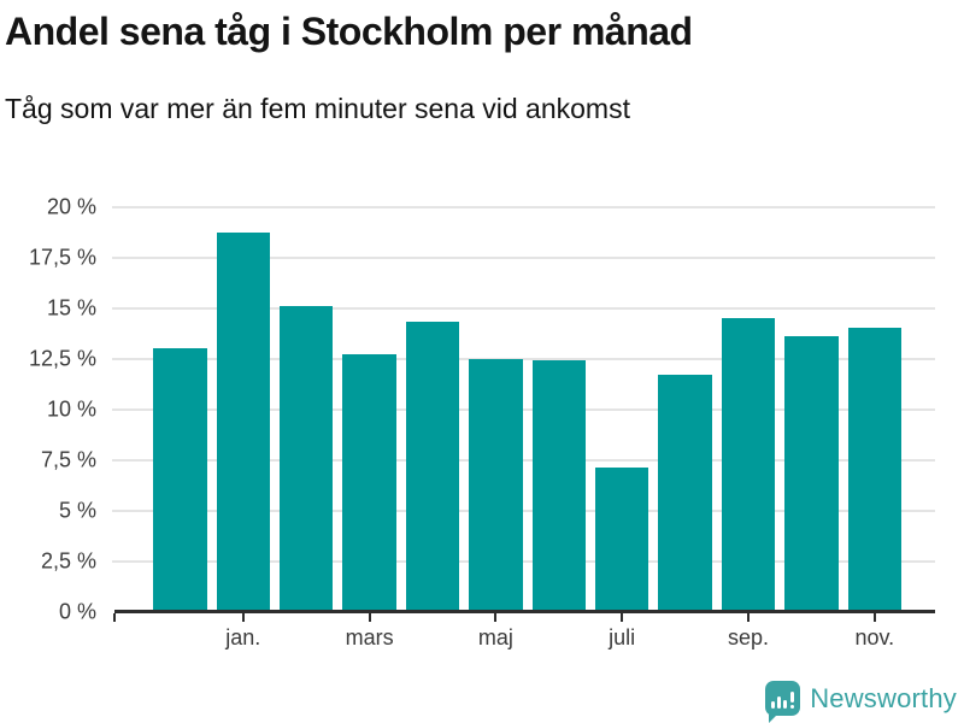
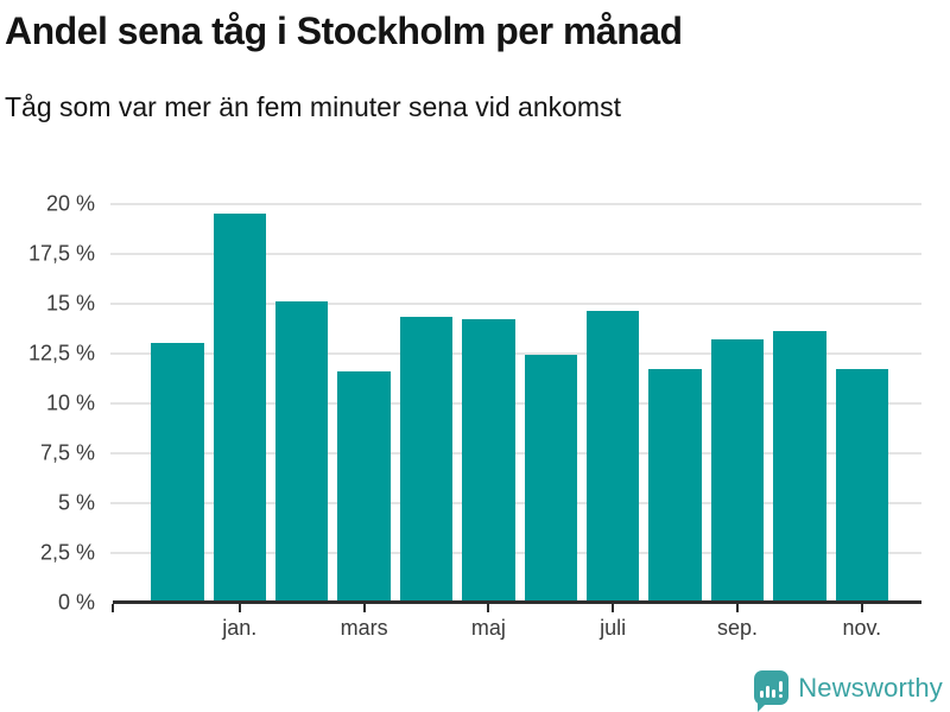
jan.: 18.7% -> 19.5%
mars: 12.7% -> 11.6%
maj: 12.5% -> 14.2%
juli: 7.1% -> 14.6%
sep.: 14.5% -> 13.2%
nov.: 14.0% -> 11.7%
